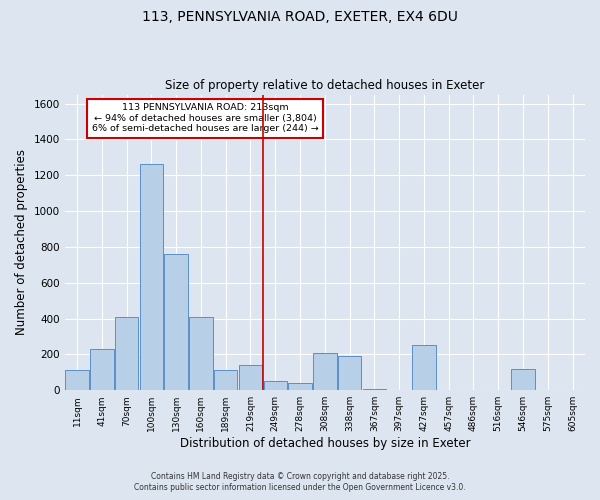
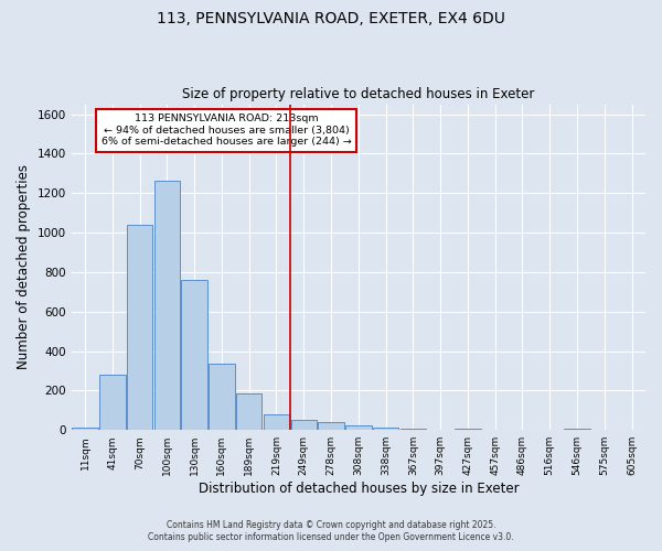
11sqm: 110 -> 10
41sqm: 230 -> 280
70sqm: 410 -> 1040
160sqm: 410 -> 340
189sqm: 110 -> 180
219sqm: 140 -> 80
308sqm: 210 -> 20
338sqm: 190 -> 10
427sqm: 250 -> 0
546sqm: 120 -> 0
